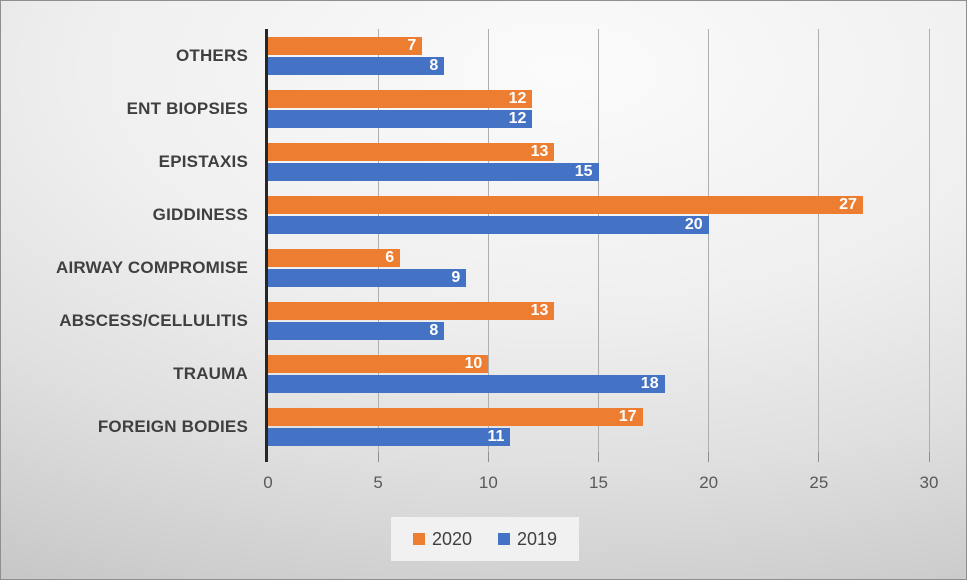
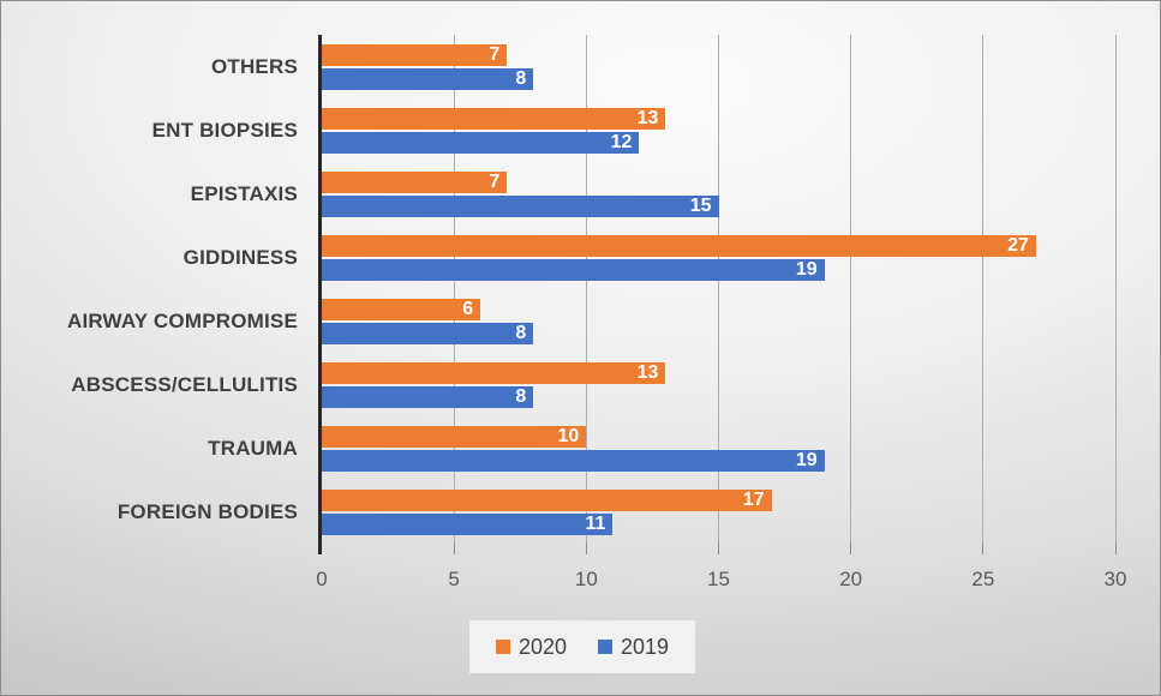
2020/ENT BIOPSIES: 12 -> 13
2020/EPISTAXIS: 13 -> 7
2019/GIDDINESS: 20 -> 19
2019/AIRWAY COMPROMISE: 9 -> 8
2019/TRAUMA: 18 -> 19
